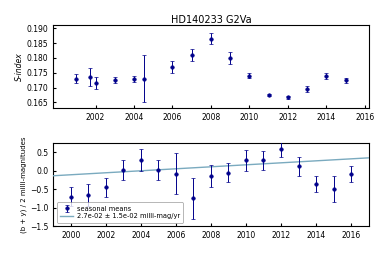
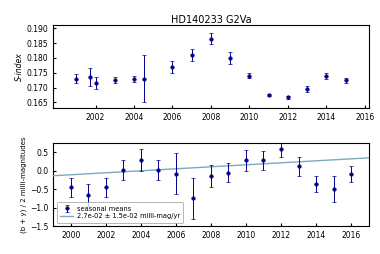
2000: -0.70 -> -0.45
